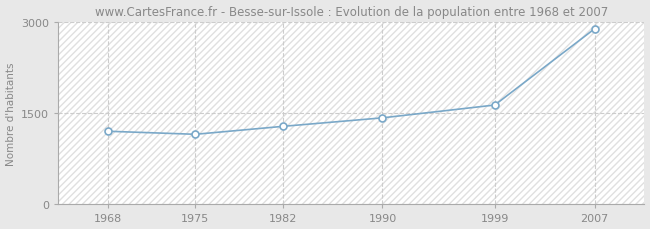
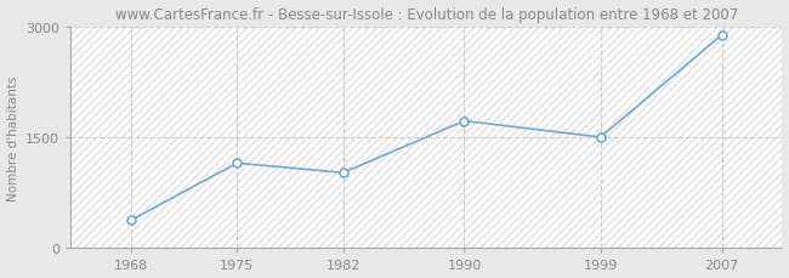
1968: 1200 -> 380
1982: 1280 -> 1020
1990: 1420 -> 1720
1999: 1630 -> 1500
